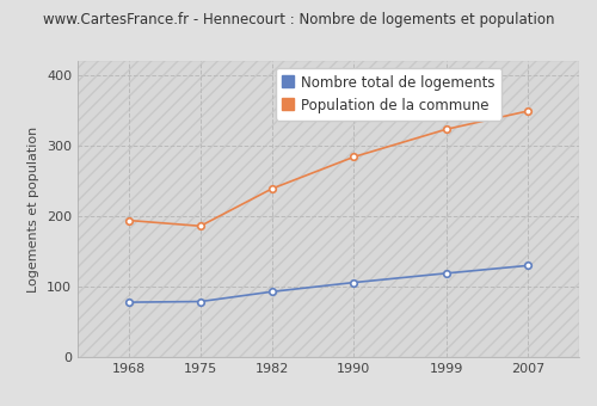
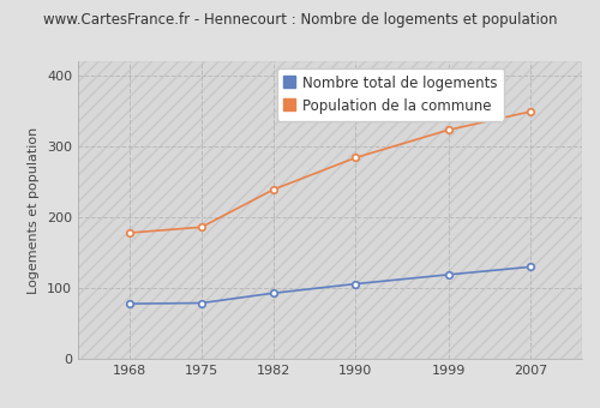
Population de la commune/1968: 194 -> 178
